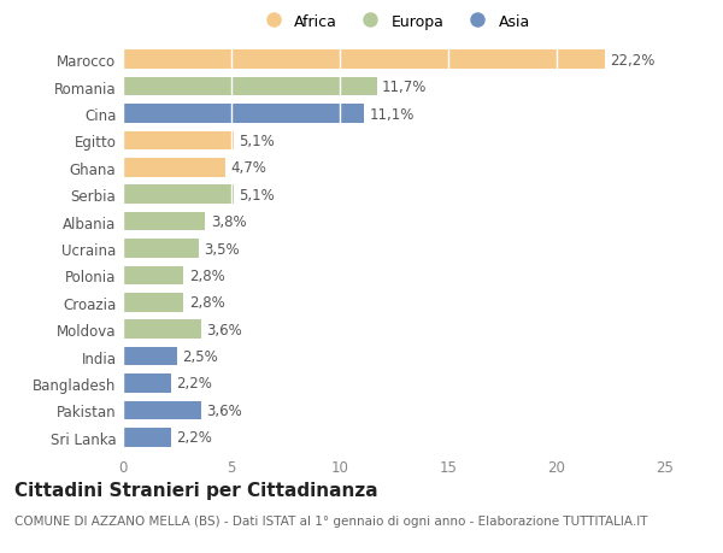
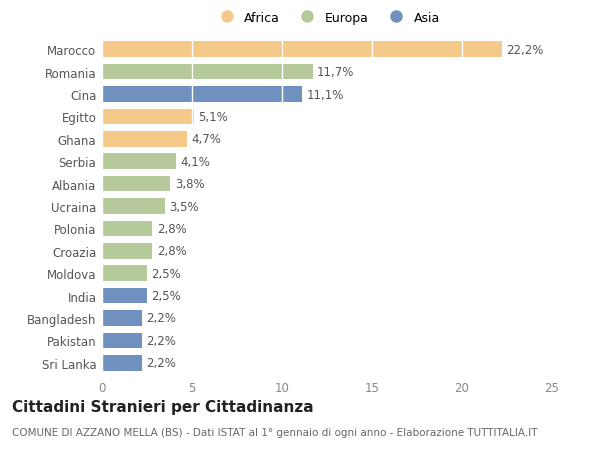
Serbia: 5,1% -> 4,1%
Moldova: 3,6% -> 2,5%
Pakistan: 3,6% -> 2,2%
